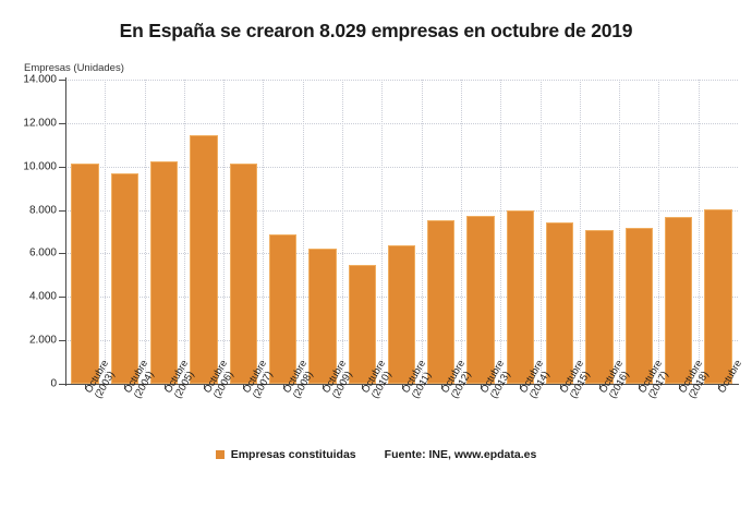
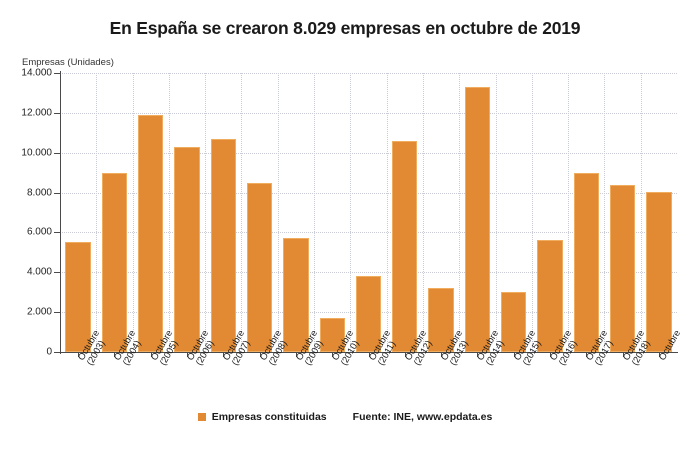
Octubre (2003): 10100 -> 5500
Octubre (2004): 9700 -> 9000
Octubre (2005): 10200 -> 11900
Octubre (2006): 11500 -> 10300
Octubre (2007): 10100 -> 10700
Octubre (2008): 6800 -> 8500
Octubre (2009): 6200 -> 5700
Octubre (2010): 5500 -> 1700
Octubre (2011): 6400 -> 3800
Octubre (2012): 7500 -> 10600
Octubre (2013): 7700 -> 3200
Octubre (2014): 8000 -> 13300
Octubre (2015): 7400 -> 3000
Octubre (2016): 7100 -> 5600
Octubre (2017): 7200 -> 9000
Octubre (2018): 7700 -> 8400
